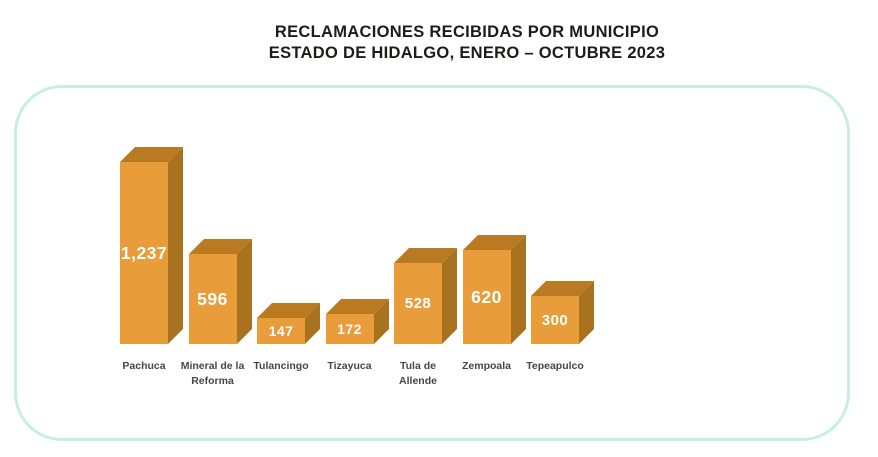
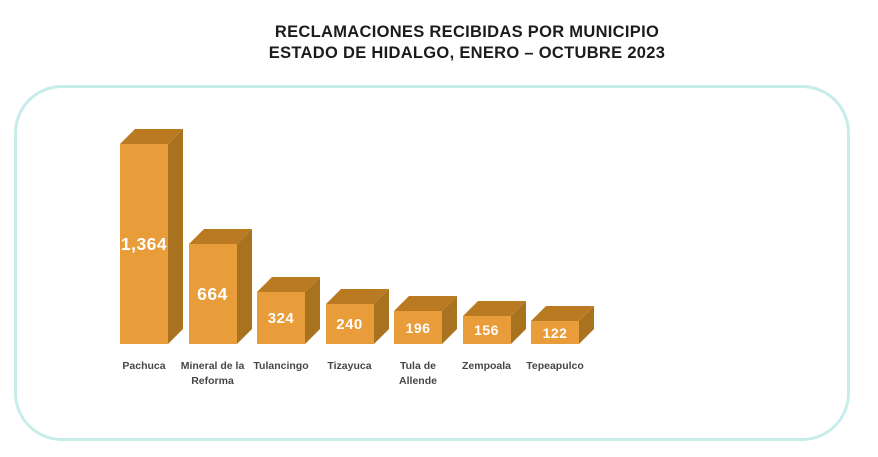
Pachuca: 1,237 -> 1,364
Mineral de la Reforma: 596 -> 664
Tulancingo: 147 -> 324
Tizayuca: 172 -> 240
Tula de Allende: 528 -> 196
Zempoala: 620 -> 156
Tepeapulco: 300 -> 122
